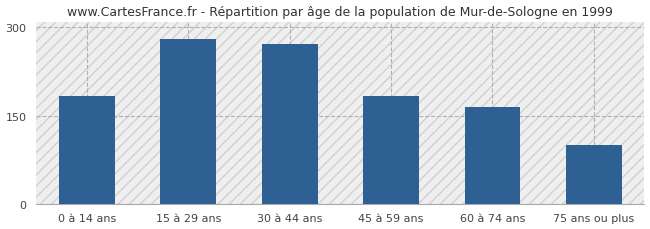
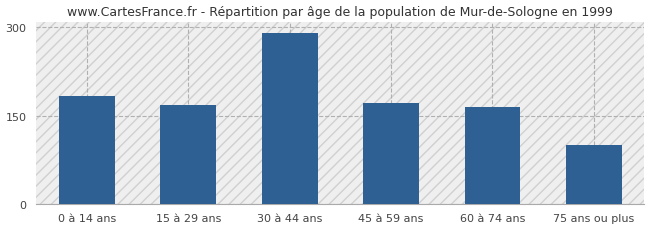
15 à 29 ans: 280 -> 168
30 à 44 ans: 272 -> 290
45 à 59 ans: 184 -> 172
